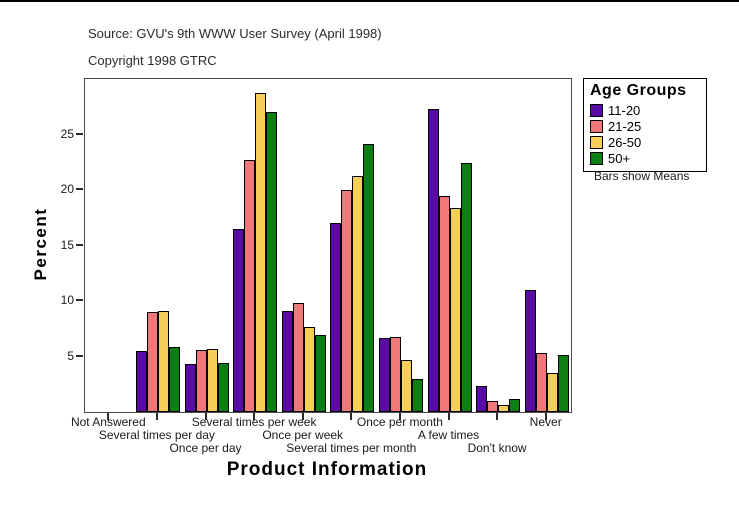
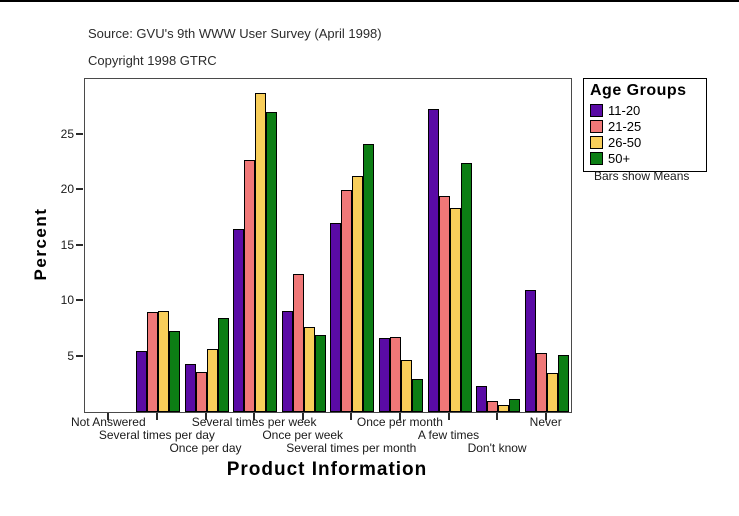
50+/Several times per day: 5.9 -> 7.3
21-25/Once per day: 5.6 -> 3.6
50+/Once per day: 4.4 -> 8.5
21-25/Once per week: 9.8 -> 12.4
